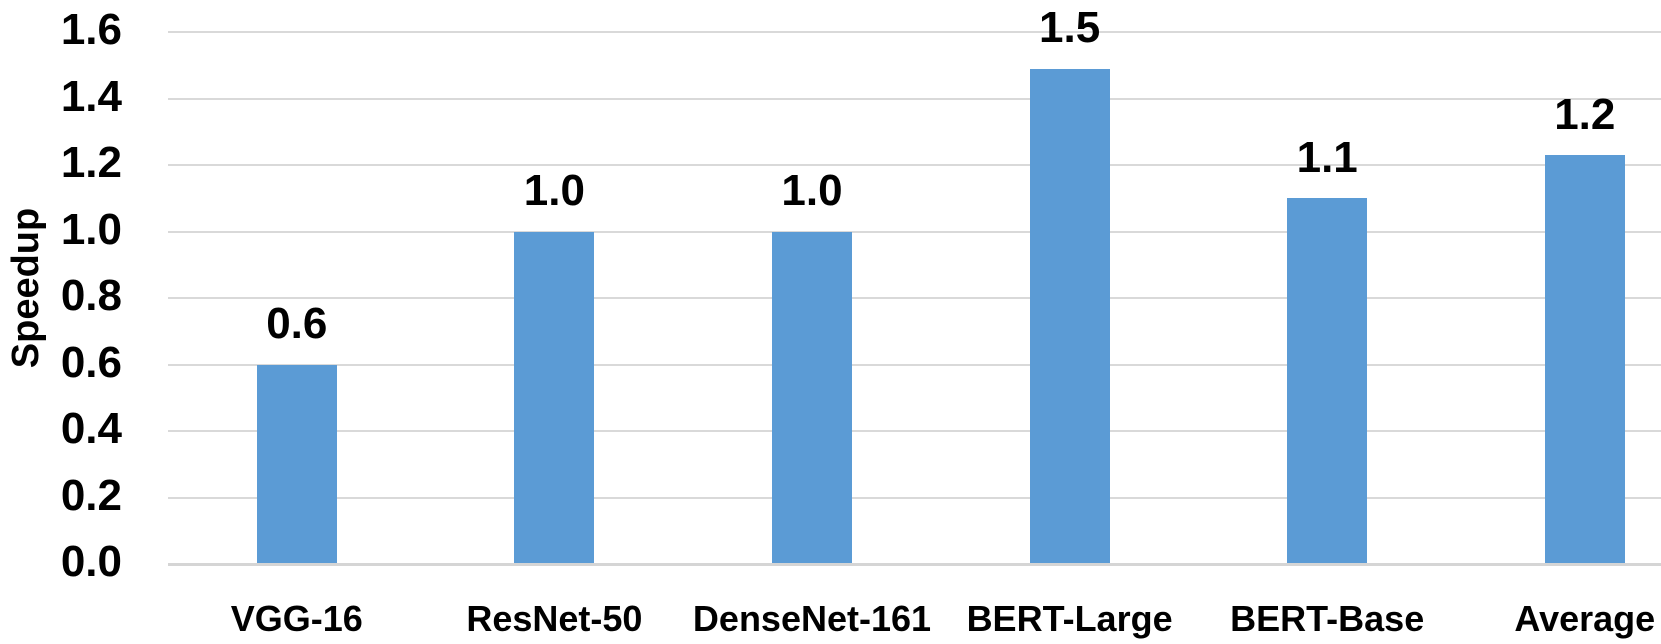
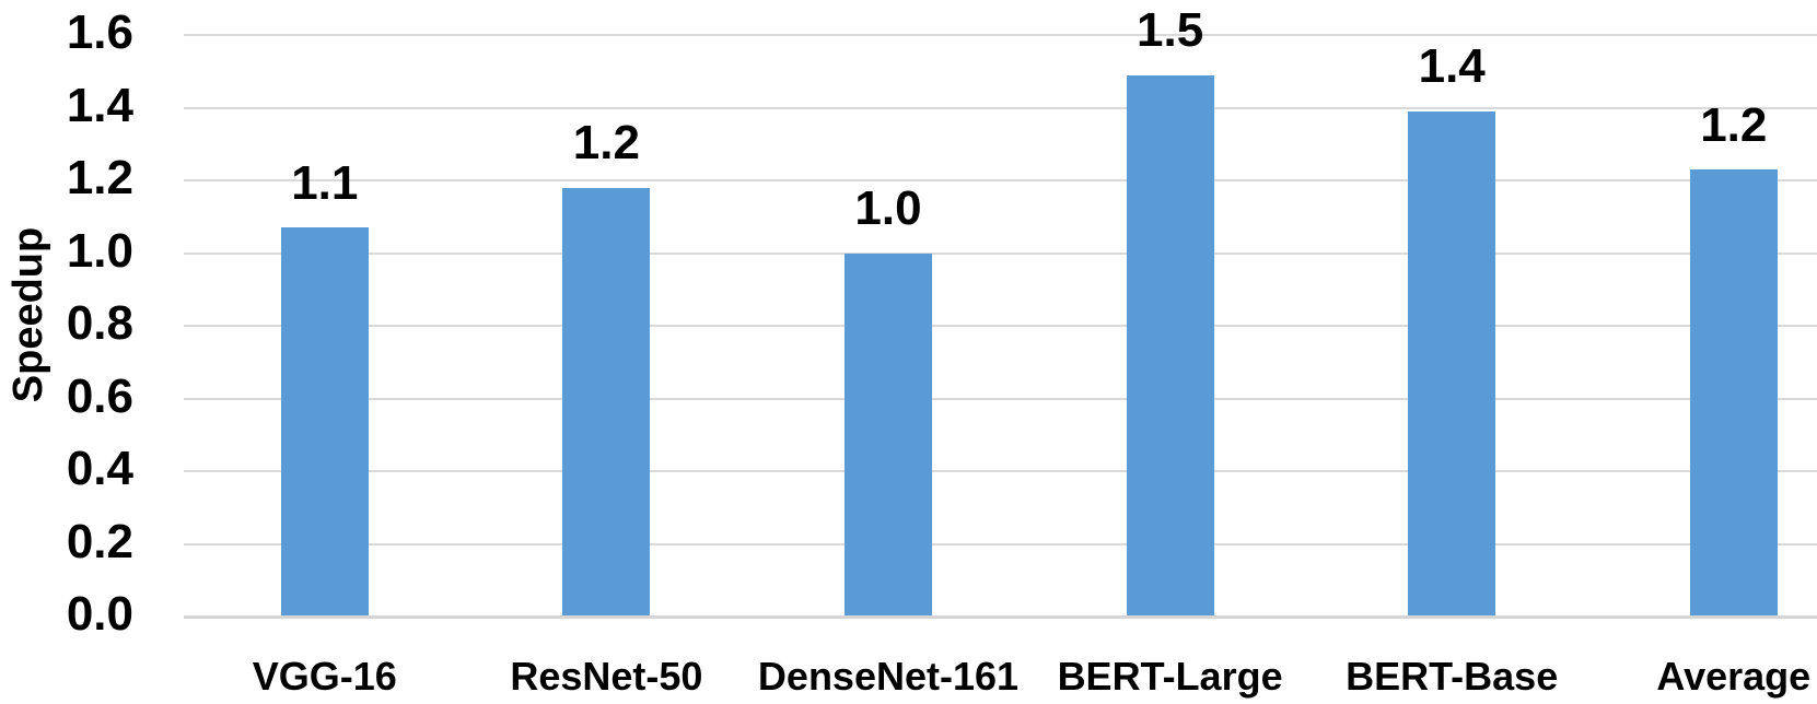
VGG-16: 0.6 -> 1.1
ResNet-50: 1.0 -> 1.2
BERT-Base: 1.1 -> 1.4
